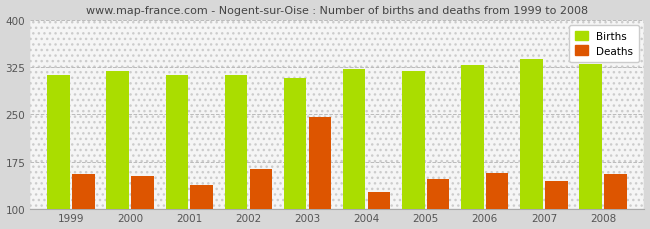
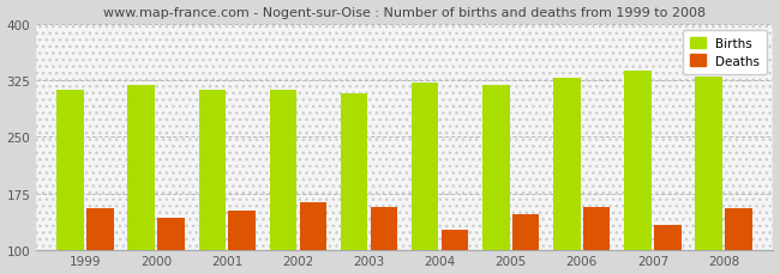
Deaths/2000: 152 -> 143
Deaths/2001: 138 -> 153
Deaths/2003: 246 -> 158
Deaths/2007: 144 -> 133
